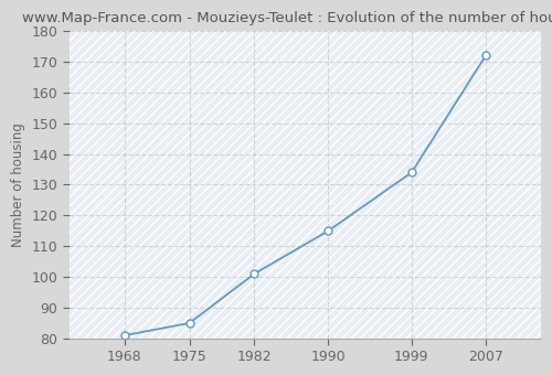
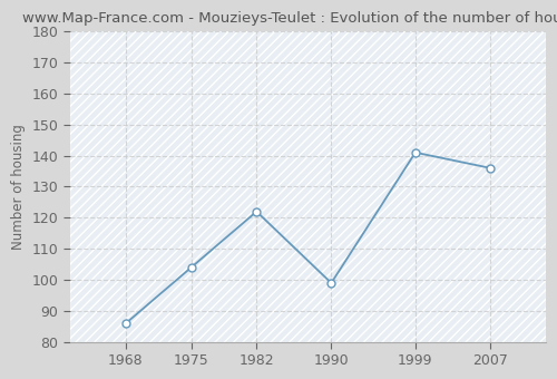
1968: 81 -> 86
1975: 85 -> 104
1982: 101 -> 122
1990: 115 -> 99
1999: 134 -> 141
2007: 172 -> 136
